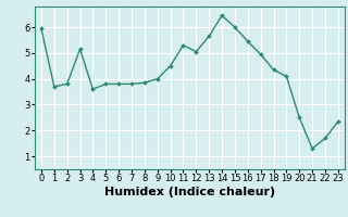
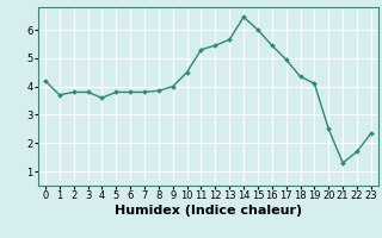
0: 5.95 -> 4.20
3: 5.15 -> 3.80
12: 5.05 -> 5.45
